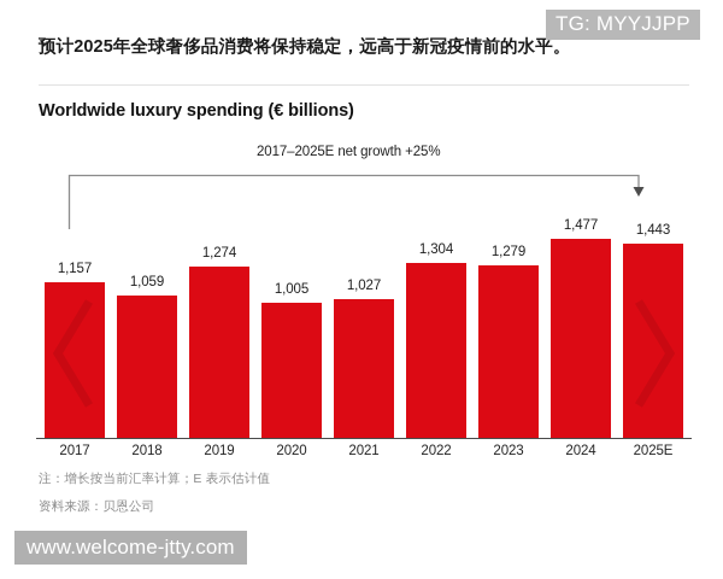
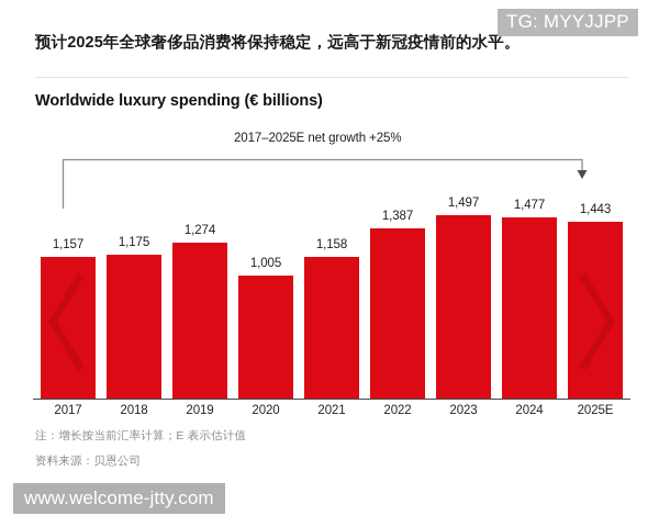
2018: 1,059 -> 1,175
2021: 1,027 -> 1,158
2022: 1,304 -> 1,387
2023: 1,279 -> 1,497
